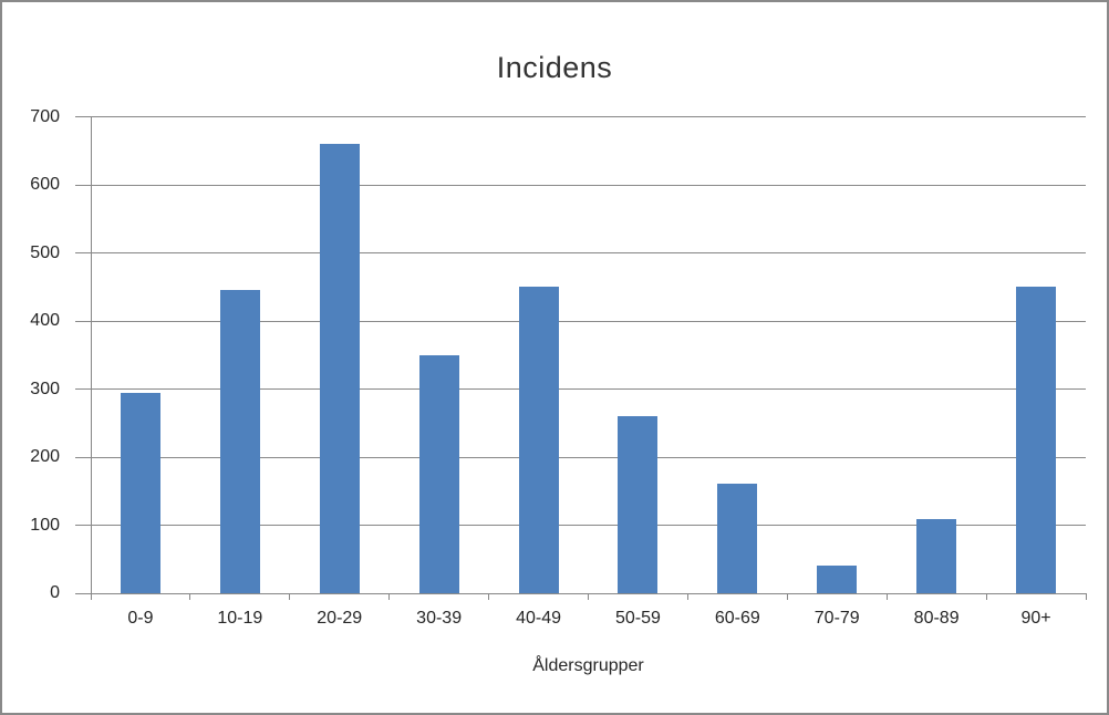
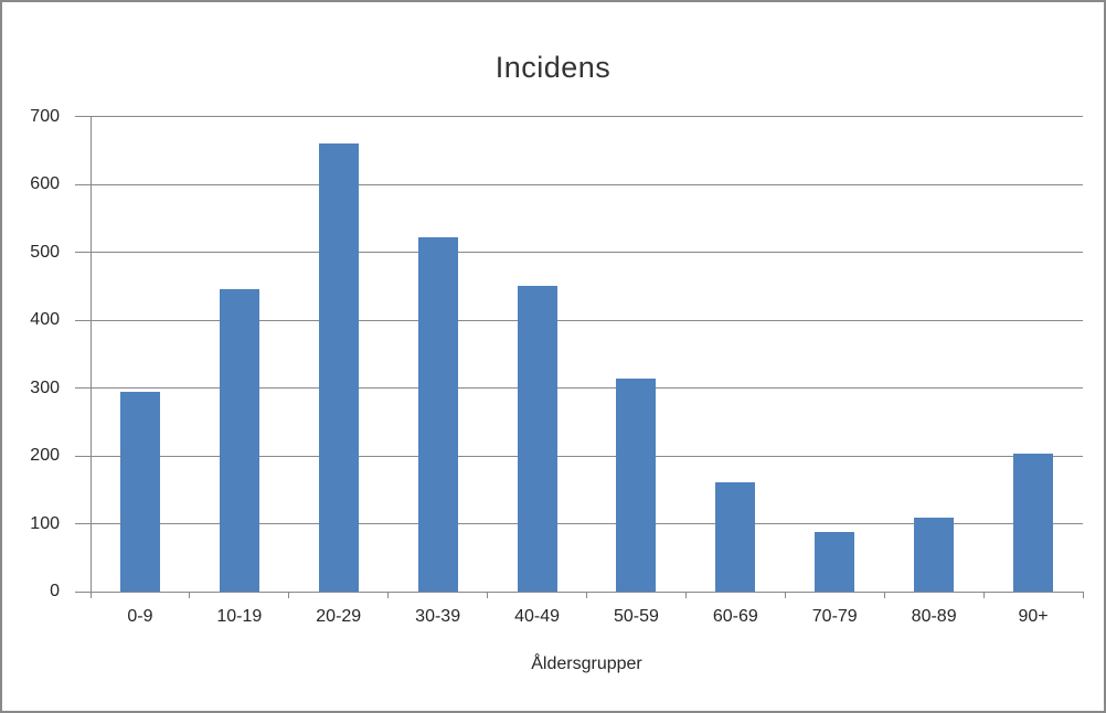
30-39: 350 -> 520
50-59: 260 -> 310
70-79: 40 -> 90
90+: 450 -> 200
